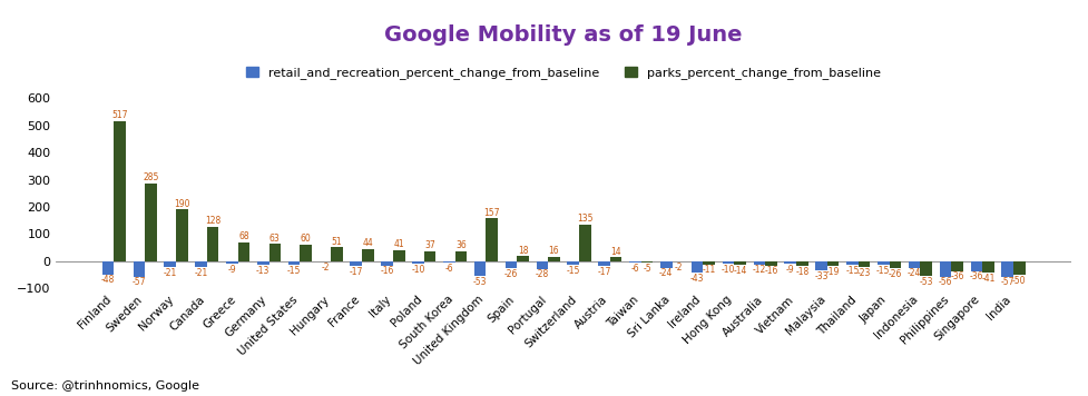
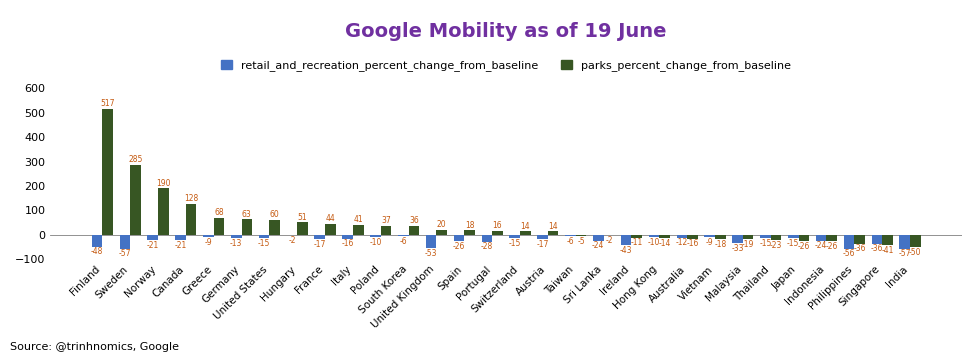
parks_percent_change_from_baseline/United Kingdom: 157 -> 20
parks_percent_change_from_baseline/Switzerland: 135 -> 14
parks_percent_change_from_baseline/Indonesia: -53 -> -26
